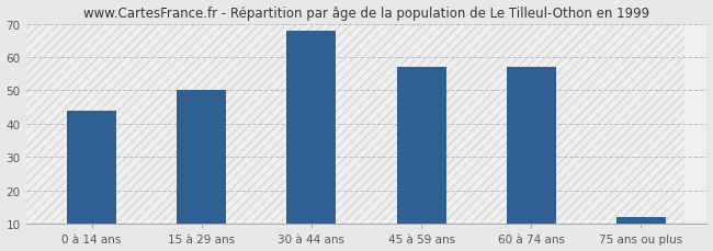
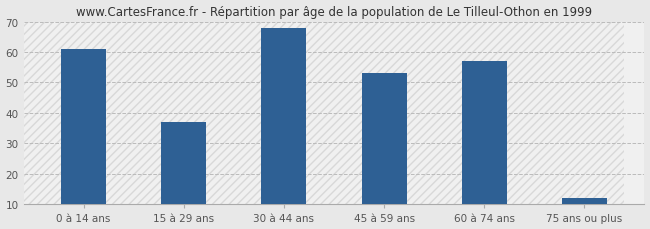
0 à 14 ans: 44 -> 61
15 à 29 ans: 50 -> 37
45 à 59 ans: 57 -> 53
